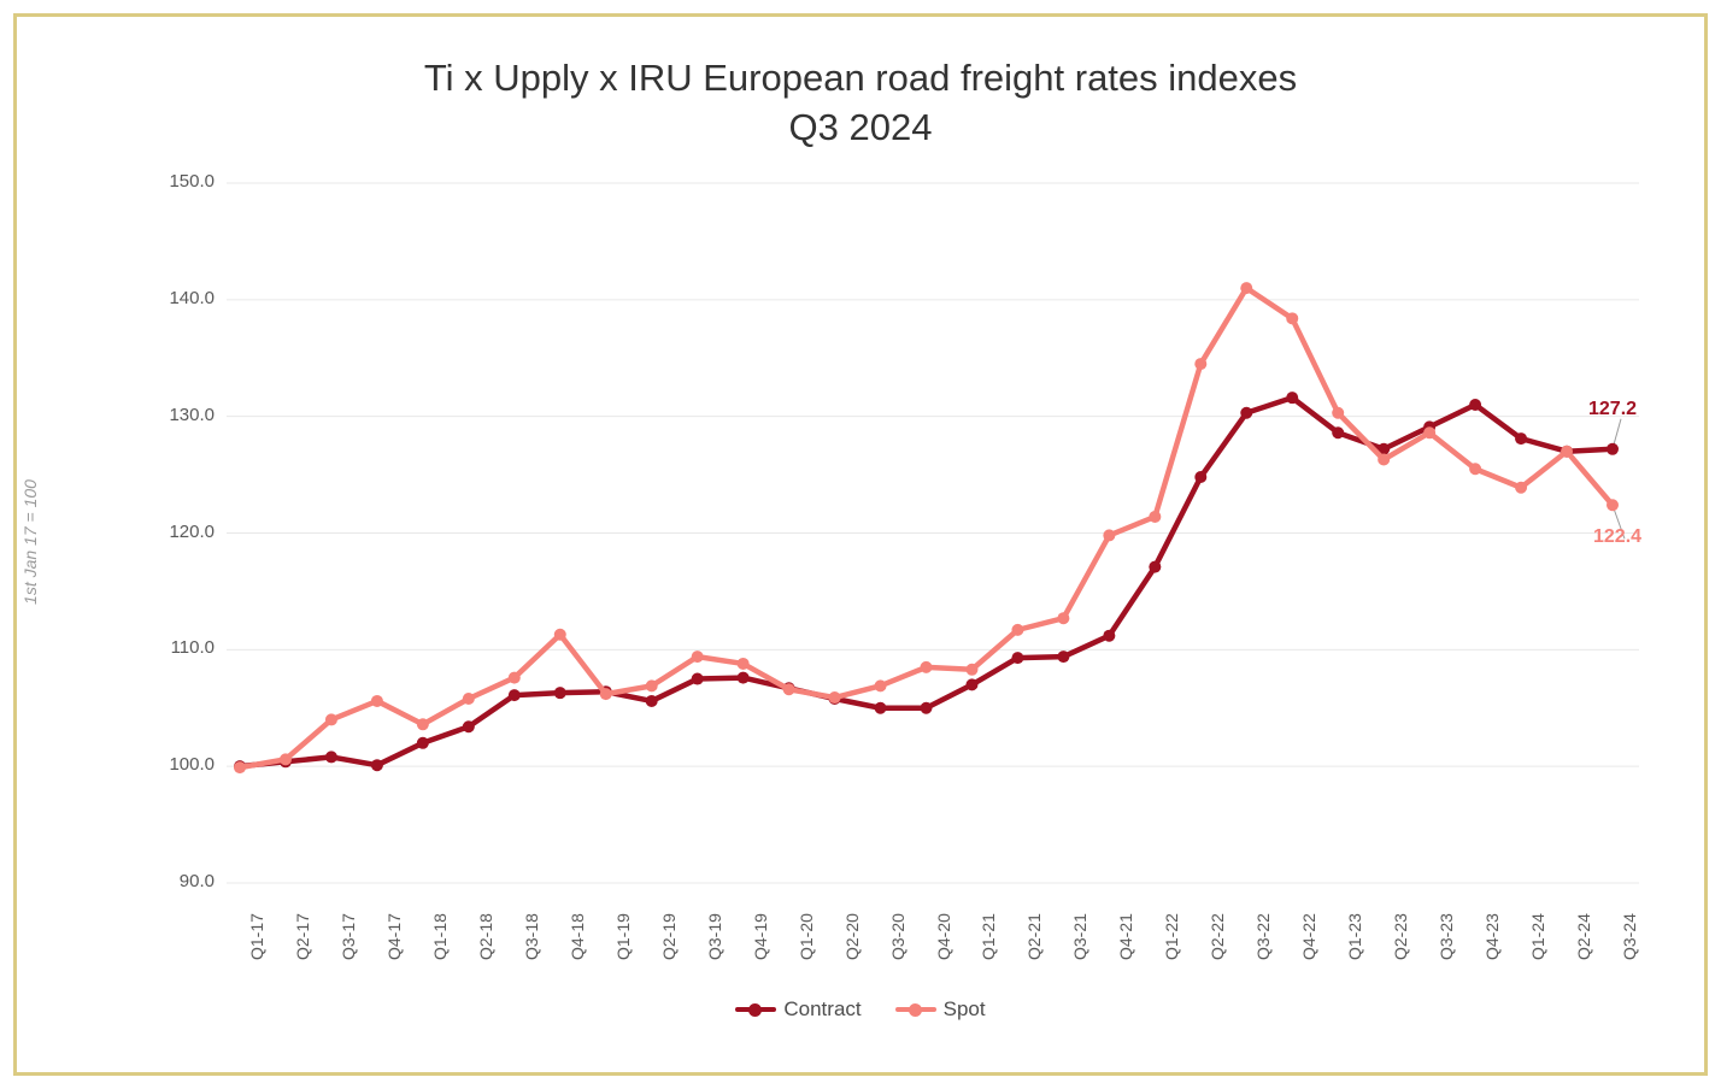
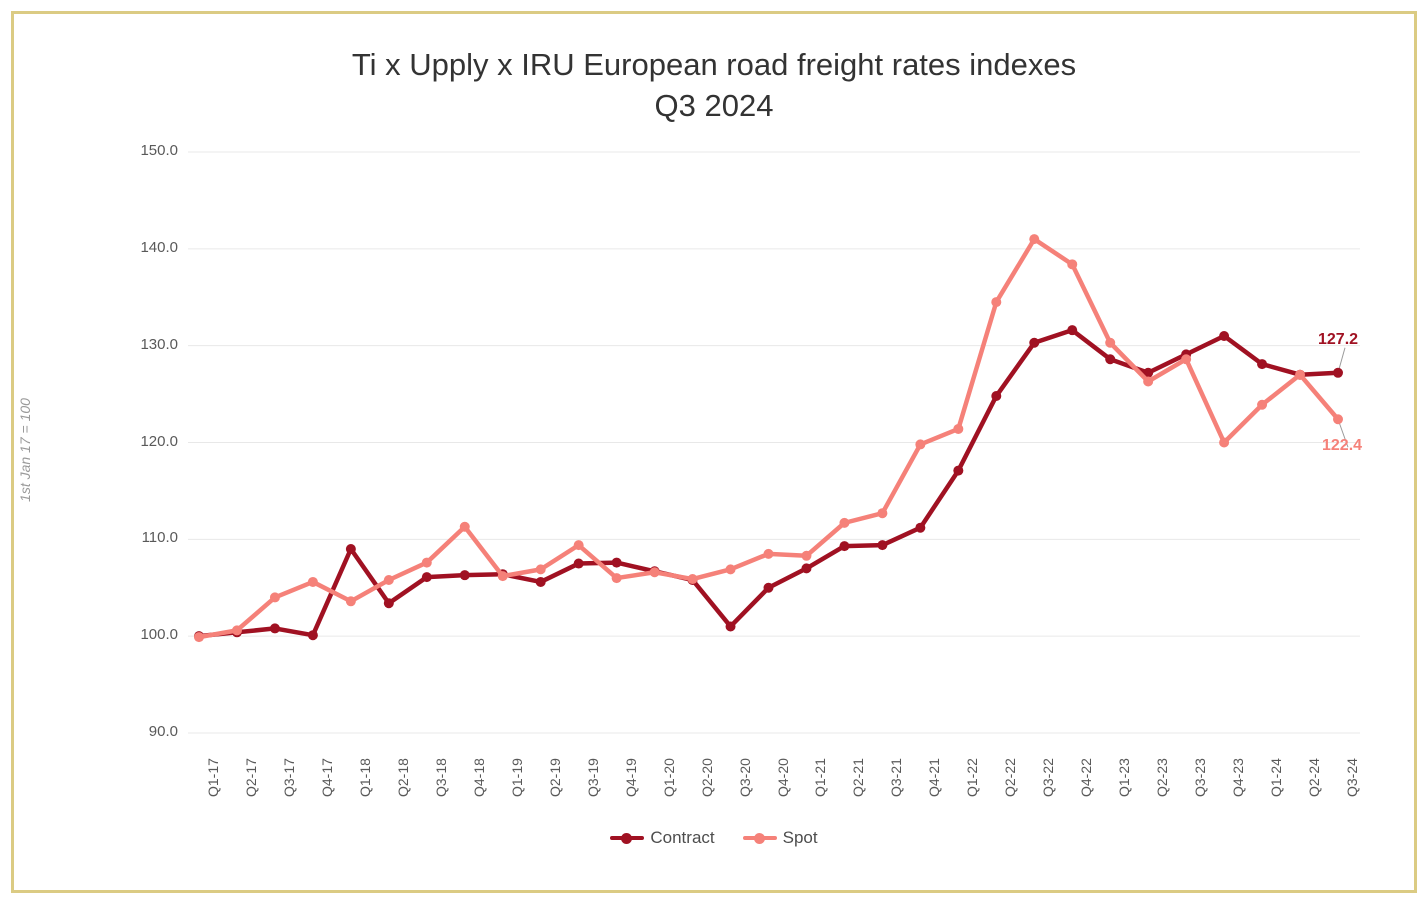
Contract/Q1-18: 102 -> 109
Spot/Q4-19: 109 -> 106
Contract/Q3-20: 105 -> 101
Spot/Q4-23: 126 -> 120
